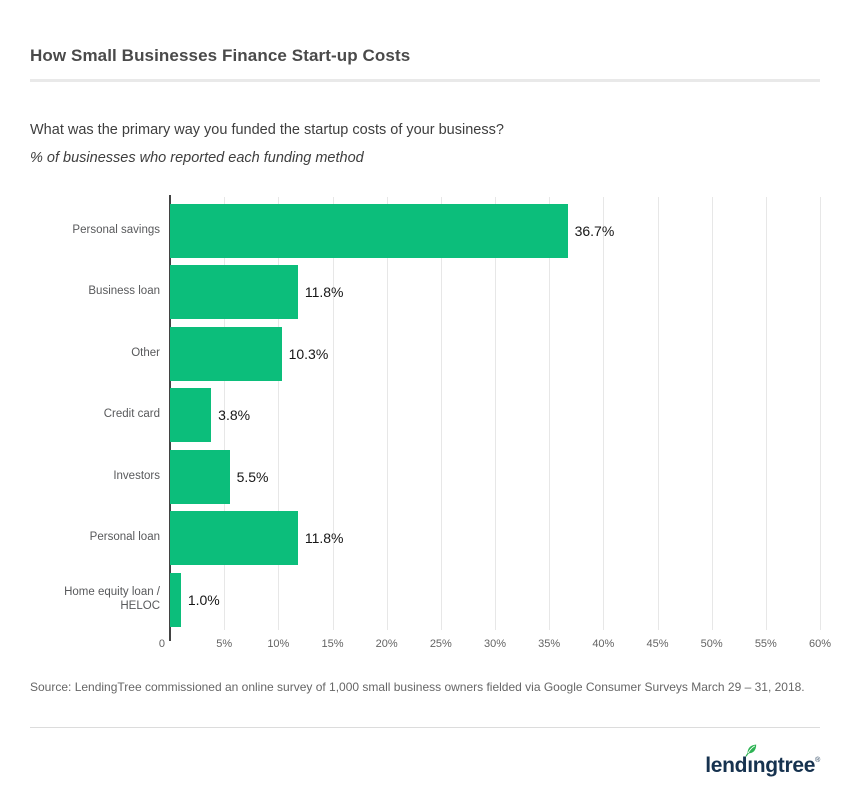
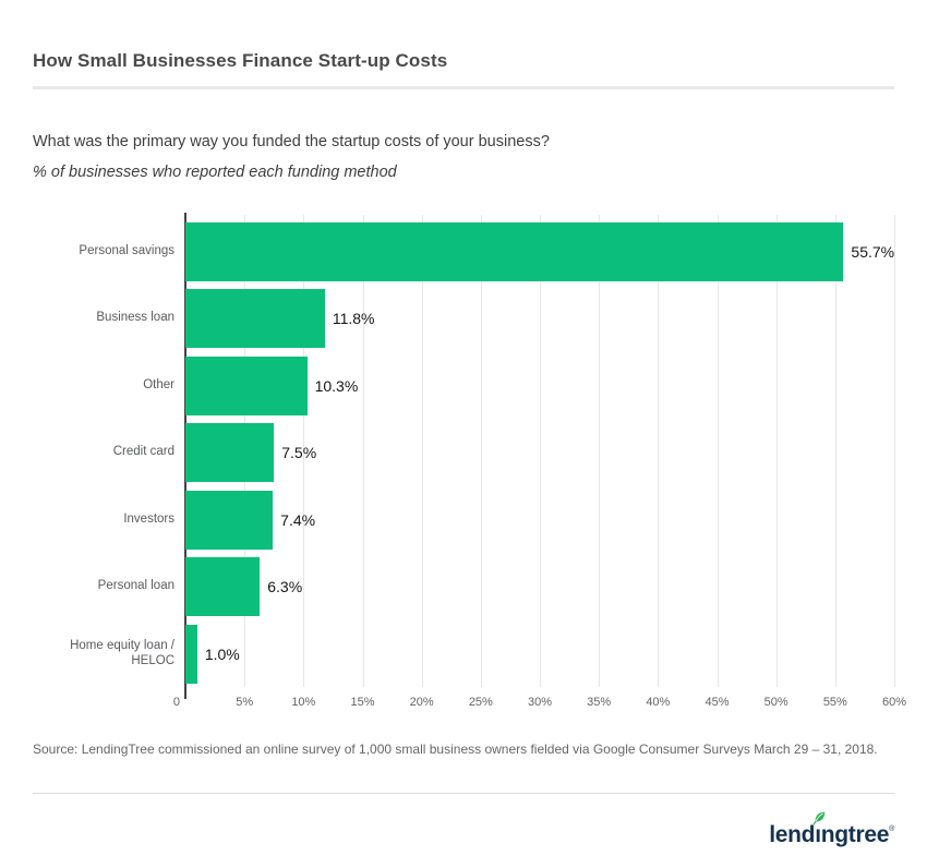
Personal savings: 36.7% -> 55.7%
Credit card: 3.8% -> 7.5%
Investors: 5.5% -> 7.4%
Personal loan: 11.8% -> 6.3%
